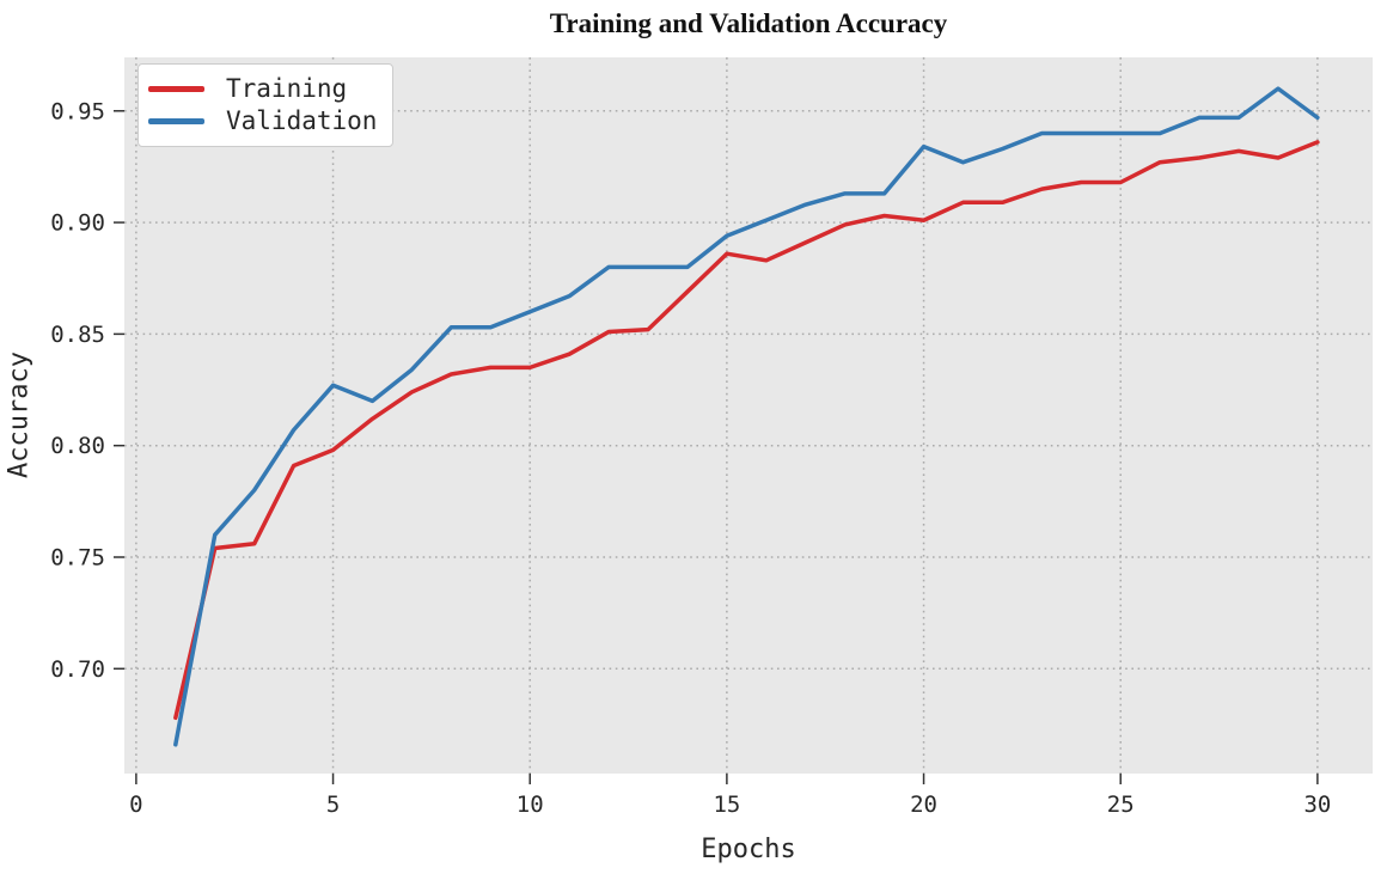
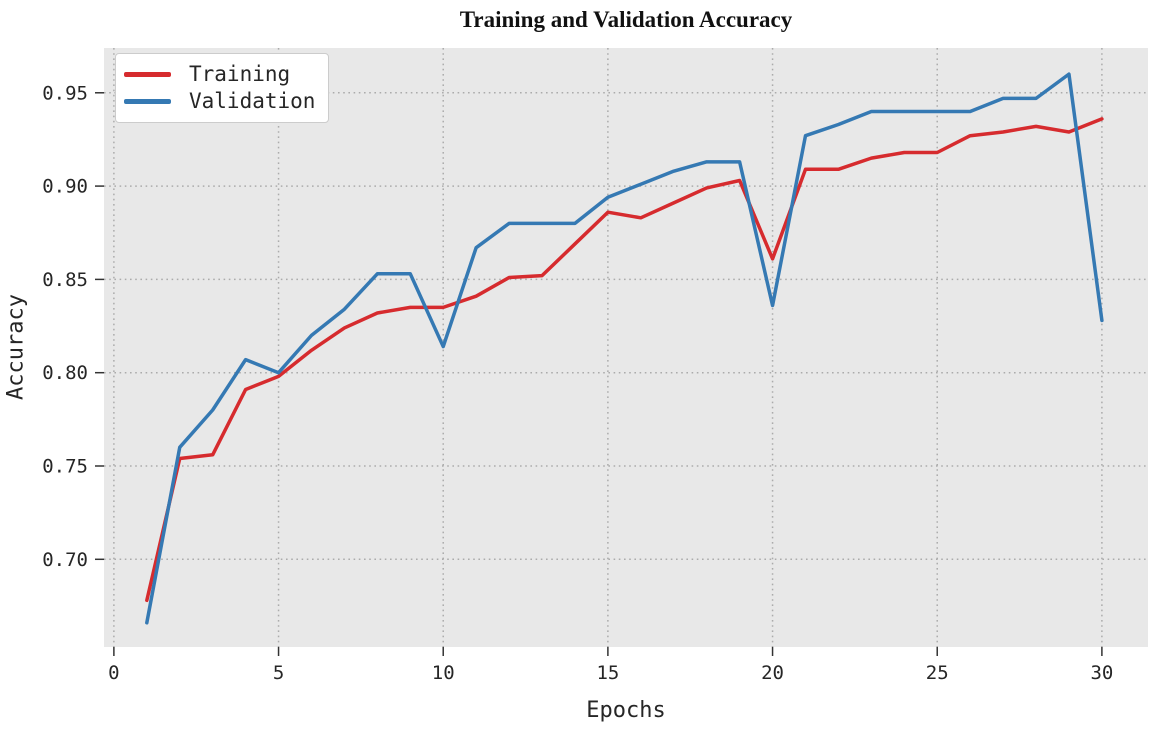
Validation/5: 0.827 -> 0.800
Validation/10: 0.860 -> 0.814
Training/20: 0.901 -> 0.861
Validation/20: 0.934 -> 0.836
Validation/30: 0.947 -> 0.828
